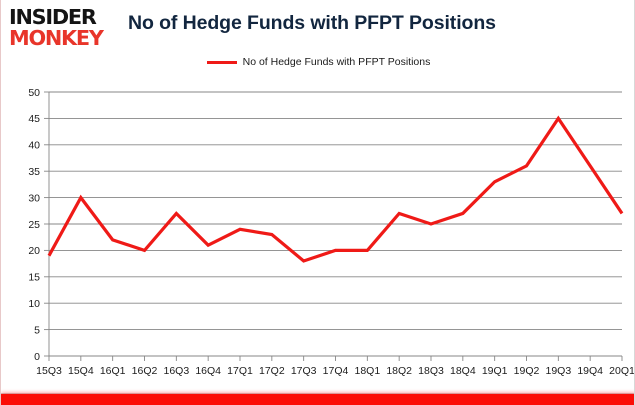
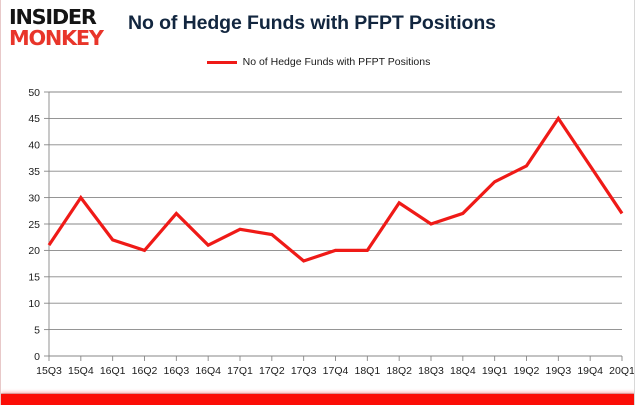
15Q3: 19 -> 21
18Q2: 27 -> 29
